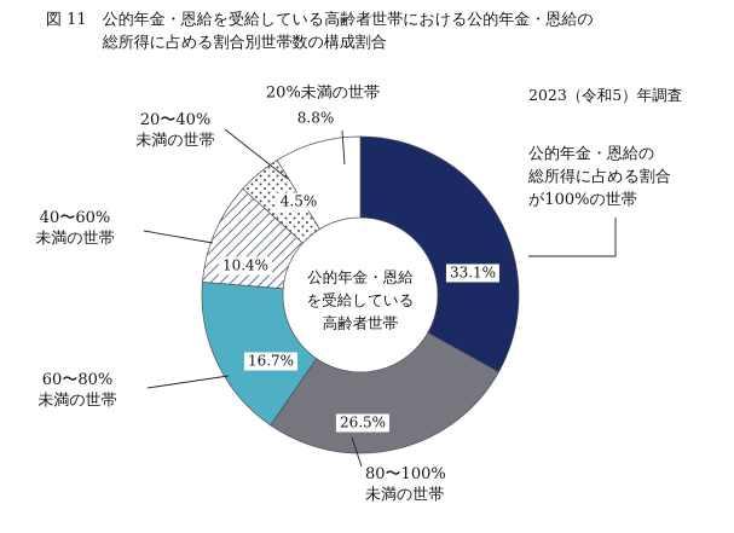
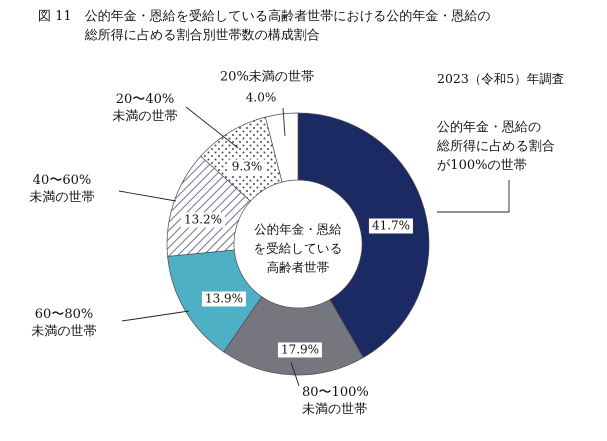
公的年金・恩給の総所得に占める割合が100%の世帯: 33.1% -> 41.7%
80〜100%未満の世帯: 26.5% -> 17.9%
60〜80%未満の世帯: 16.7% -> 13.9%
40〜60%未満の世帯: 10.4% -> 13.2%
20〜40%未満の世帯: 4.5% -> 9.3%
20%未満の世帯: 8.8% -> 4.0%
